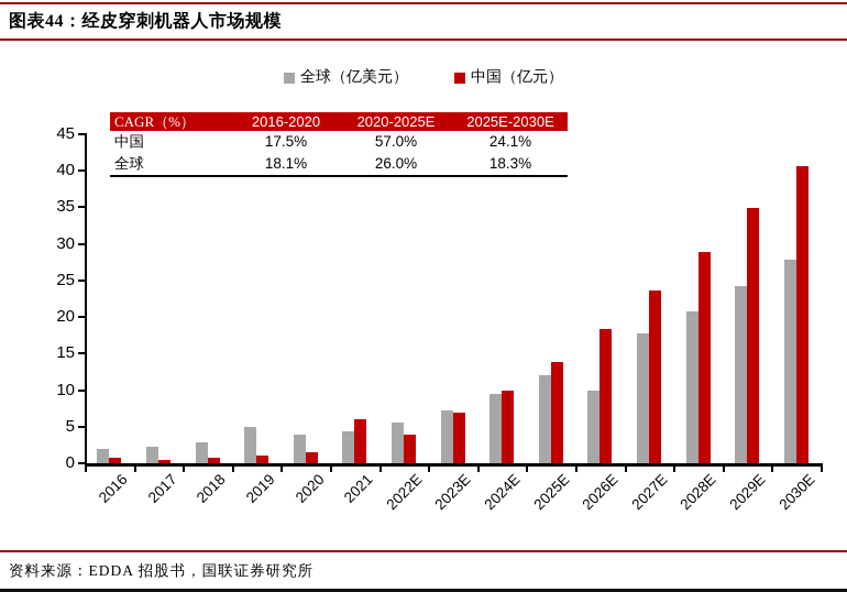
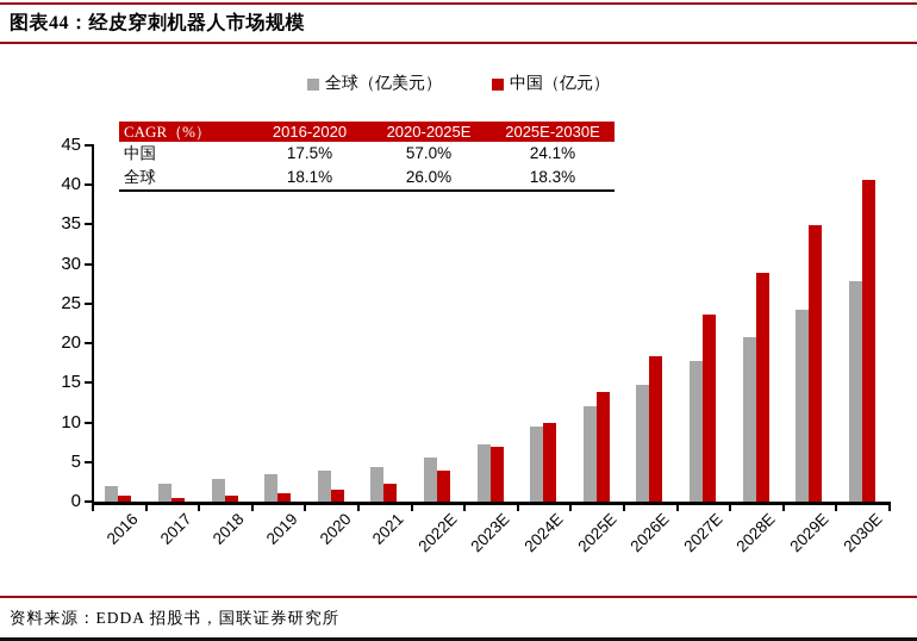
全球（亿美元）/2019: 5 -> 4
中国（亿元）/2021: 6 -> 2
全球（亿美元）/2026E: 10 -> 15
